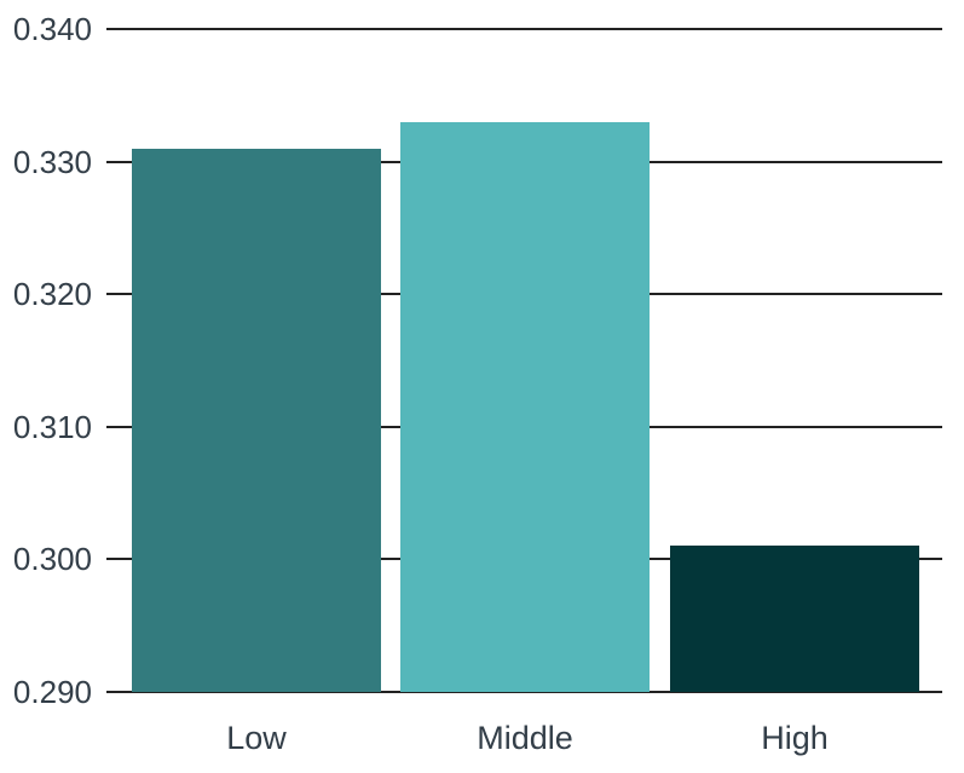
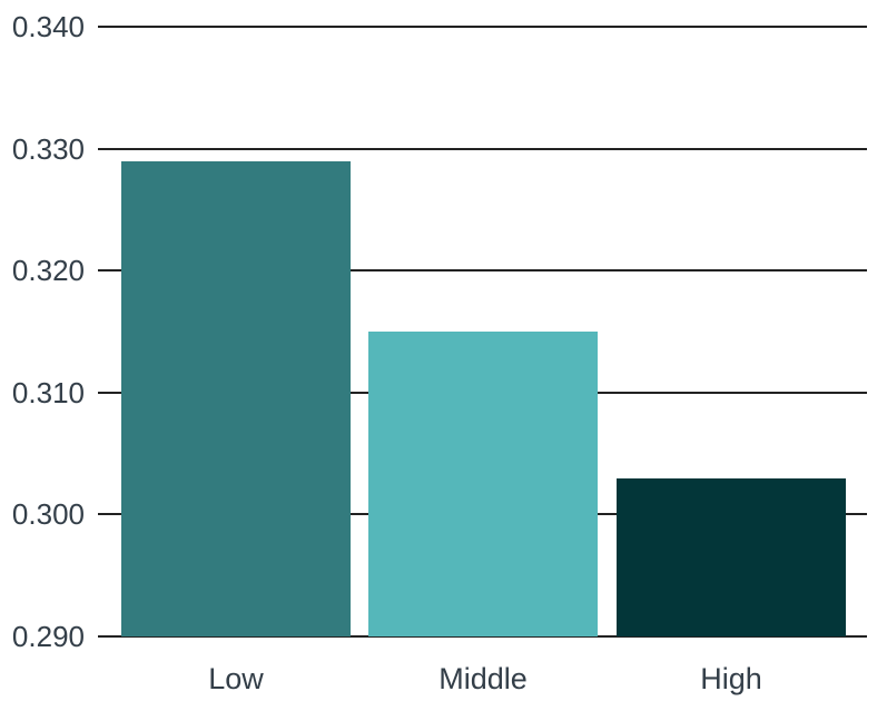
Low: 0.331 -> 0.329
Middle: 0.333 -> 0.315
High: 0.301 -> 0.303
